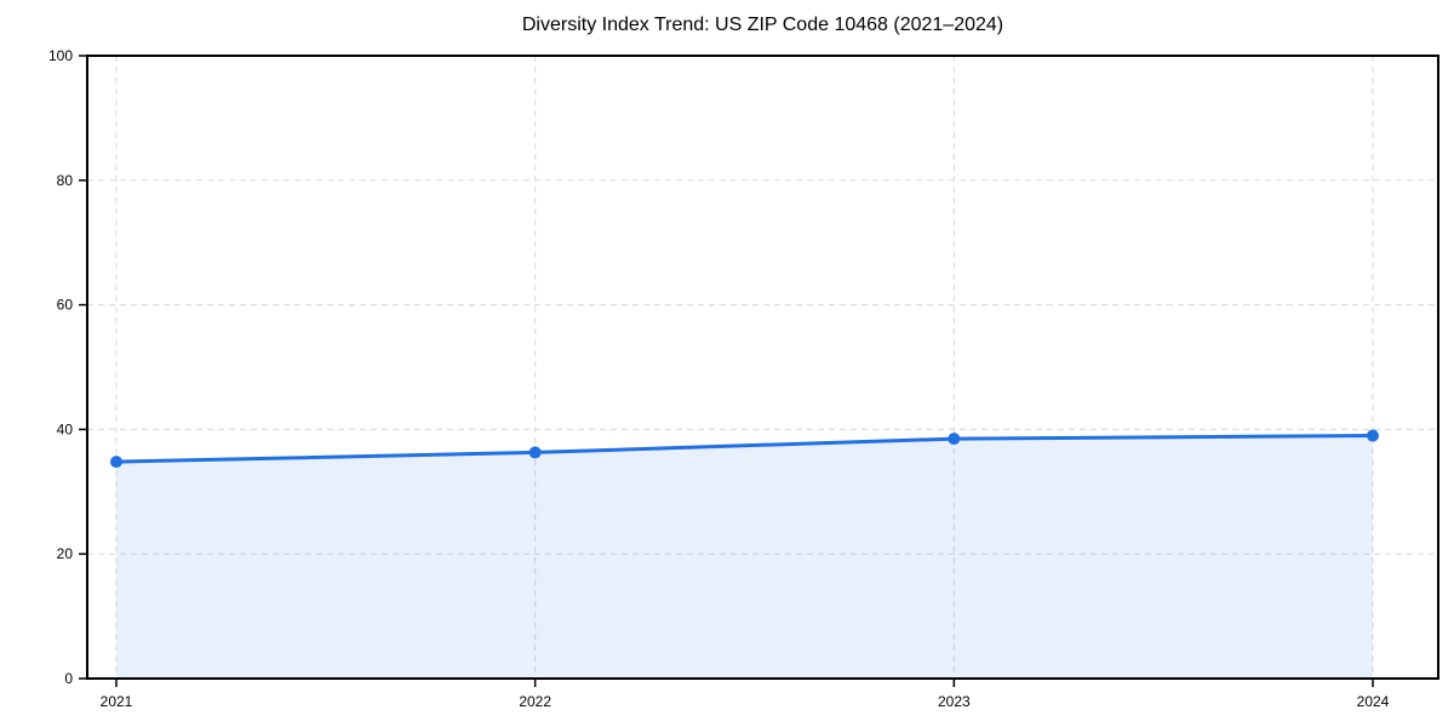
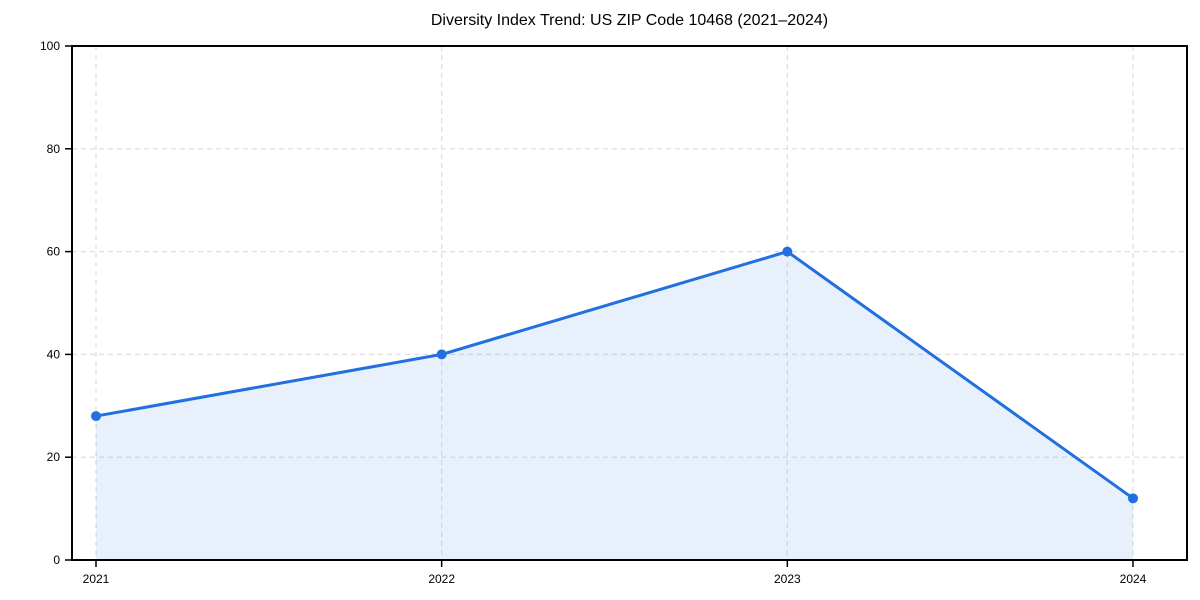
2021: 35 -> 28
2022: 36 -> 40
2023: 38 -> 60
2024: 39 -> 12
